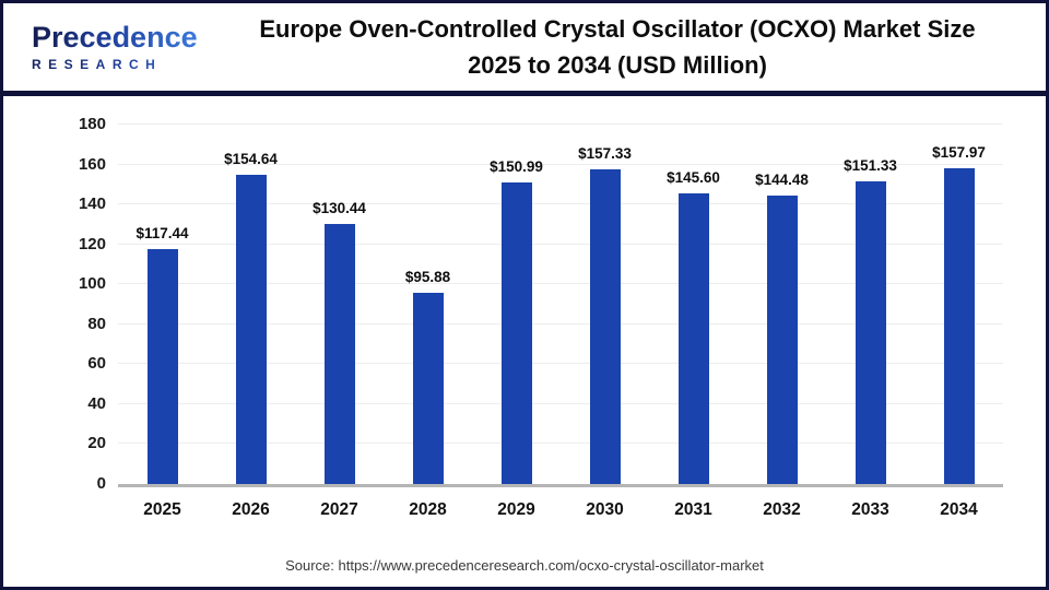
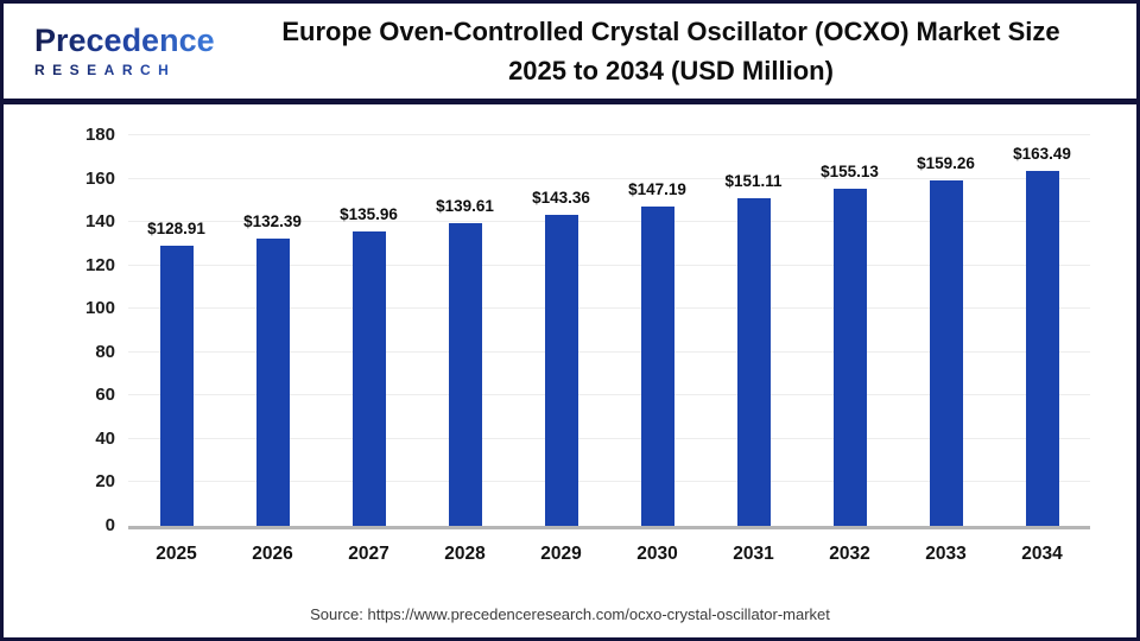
2025: $117.44 -> $128.91
2026: $154.64 -> $132.39
2027: $130.44 -> $135.96
2028: $95.88 -> $139.61
2029: $150.99 -> $143.36
2030: $157.33 -> $147.19
2031: $145.60 -> $151.11
2032: $144.48 -> $155.13
2033: $151.33 -> $159.26
2034: $157.97 -> $163.49
